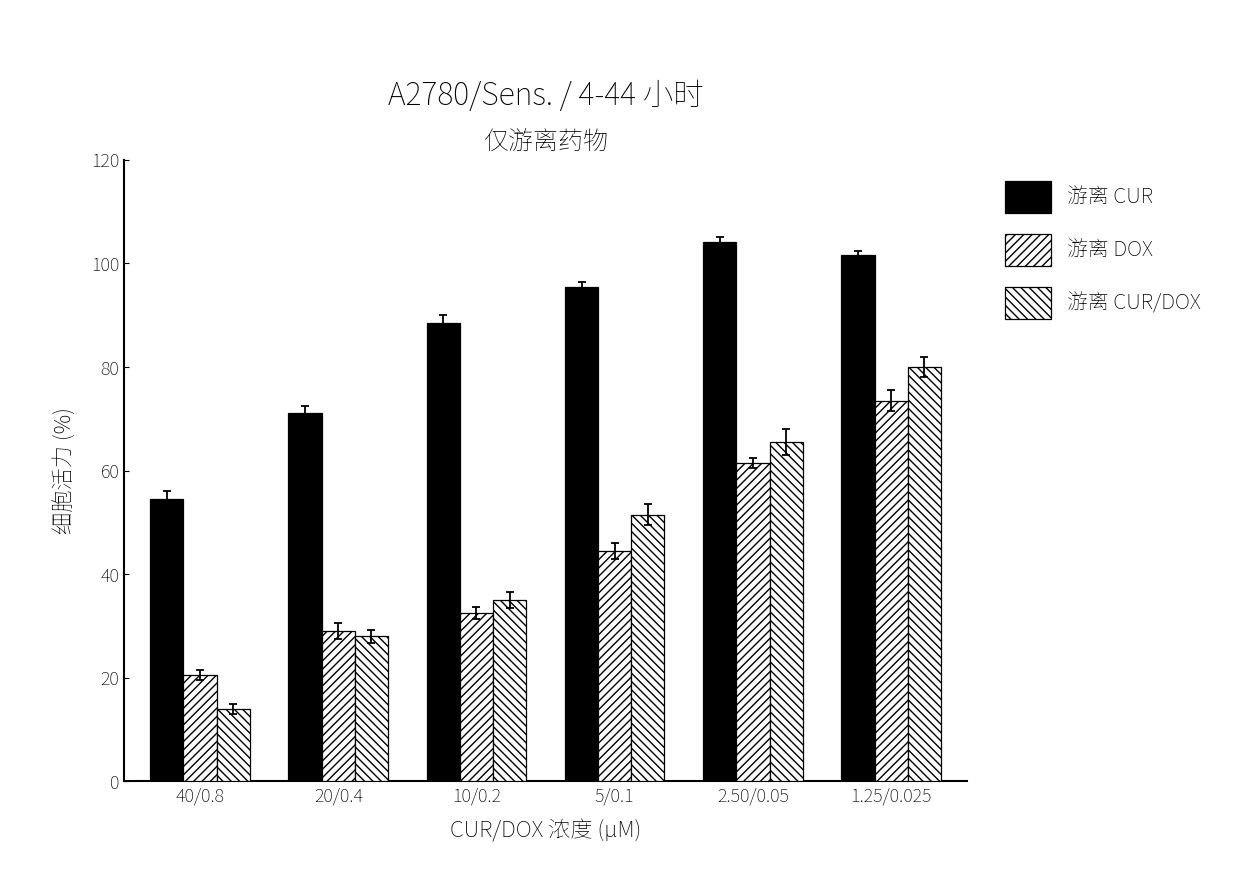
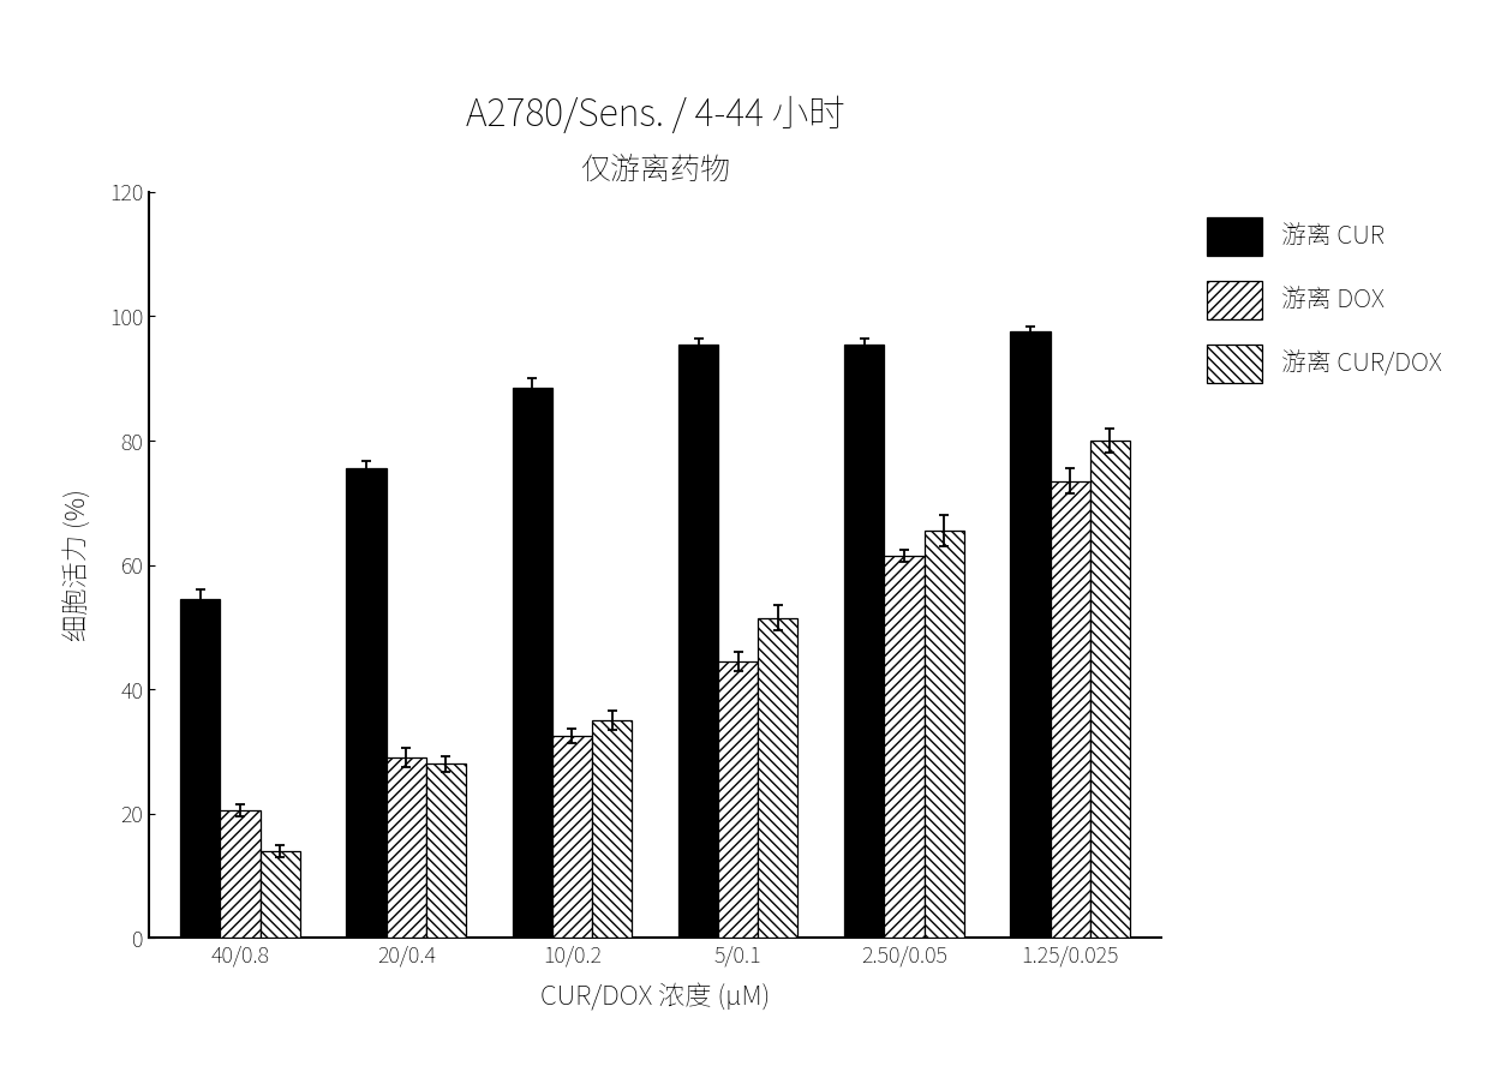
游离 CUR/20/0.4: 71.2 -> 75.5
游离 CUR/2.50/0.05: 104.2 -> 95.5
游离 CUR/1.25/0.025: 101.6 -> 97.5
